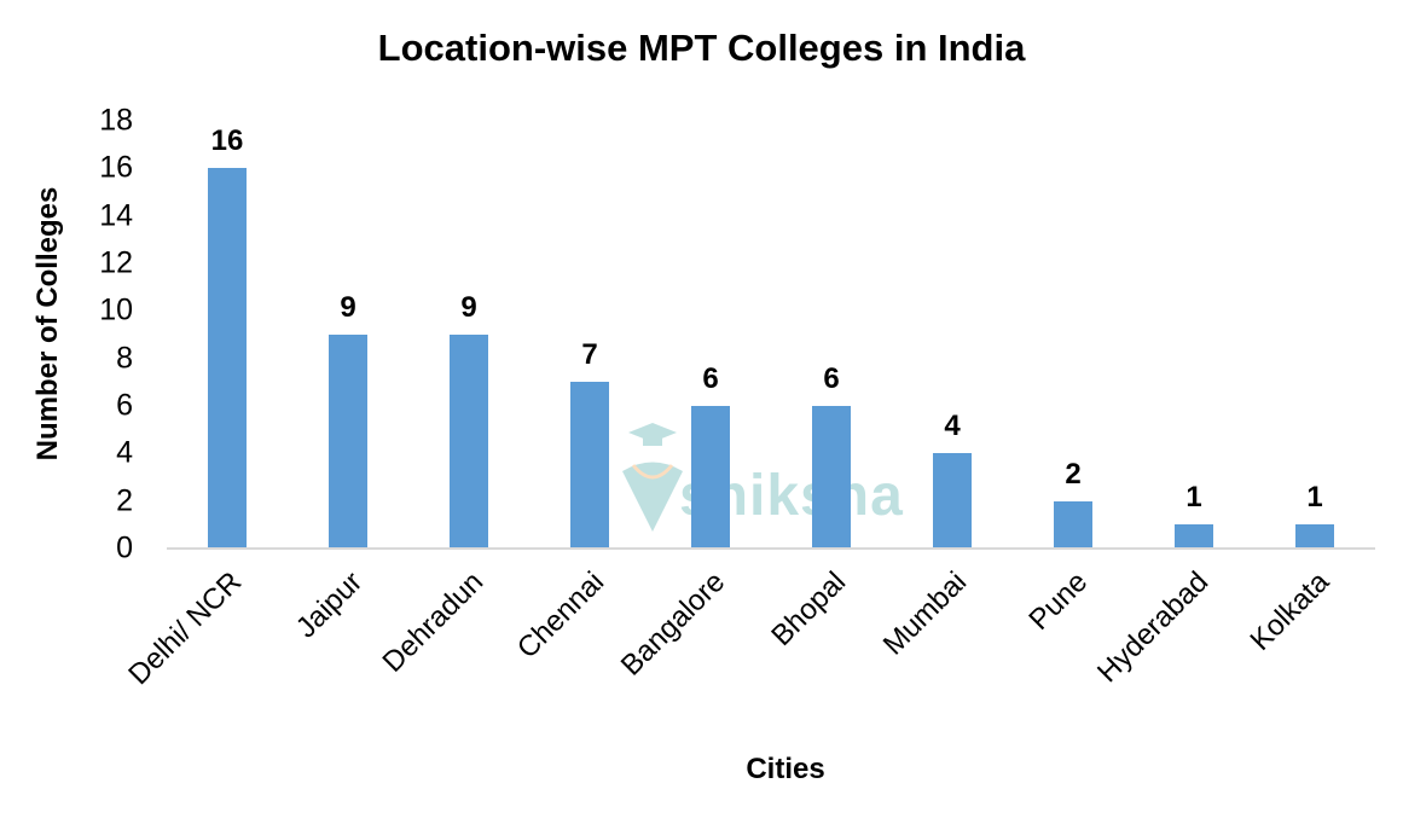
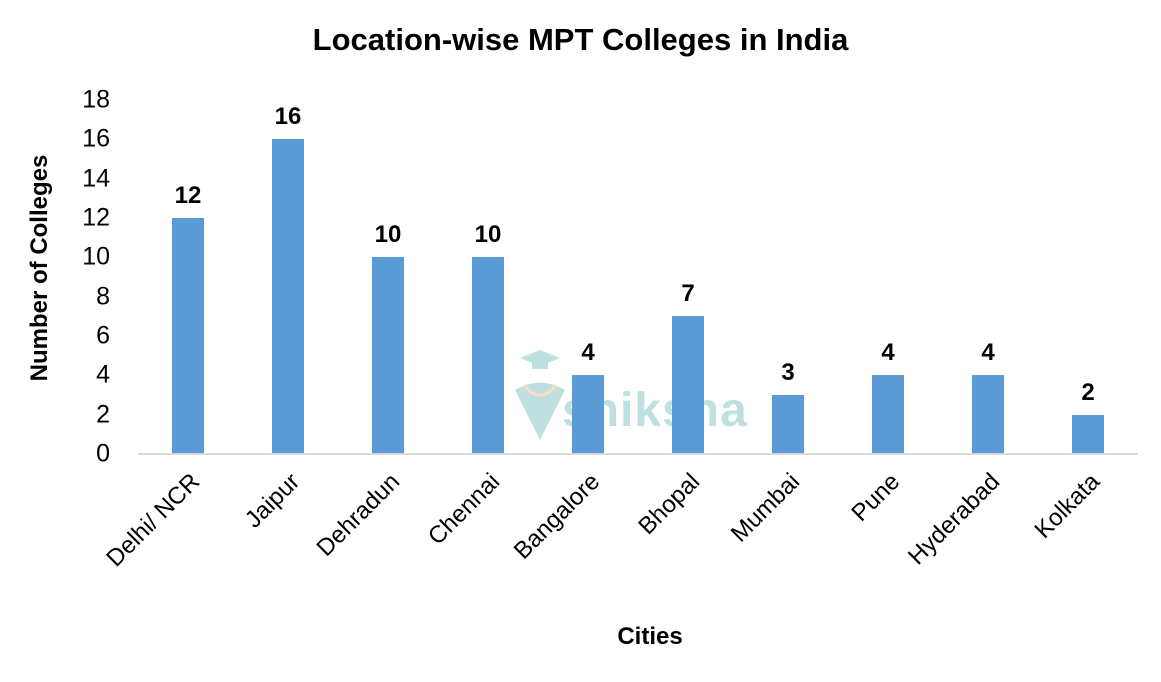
Delhi/ NCR: 16 -> 12
Jaipur: 9 -> 16
Dehradun: 9 -> 10
Chennai: 7 -> 10
Bangalore: 6 -> 4
Bhopal: 6 -> 7
Mumbai: 4 -> 3
Pune: 2 -> 4
Hyderabad: 1 -> 4
Kolkata: 1 -> 2
